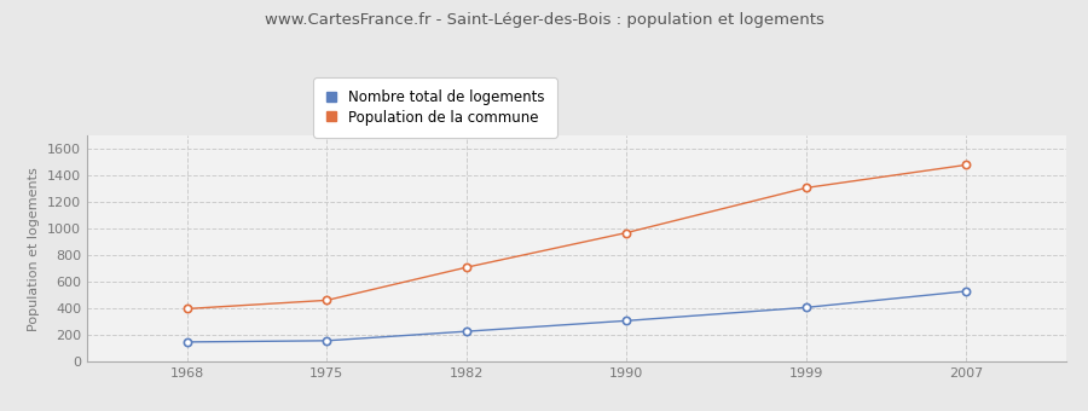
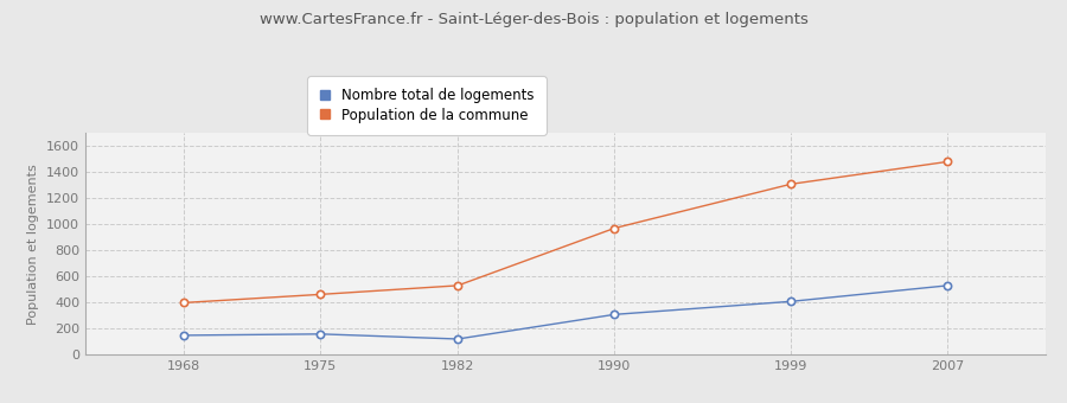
Nombre total de logements/1982: 230 -> 120
Population de la commune/1982: 710 -> 530
